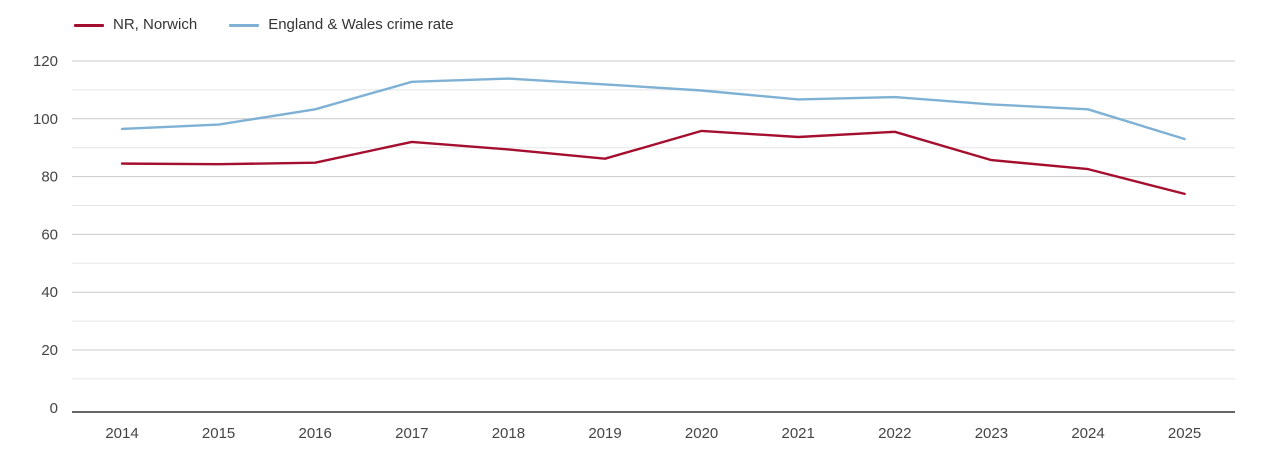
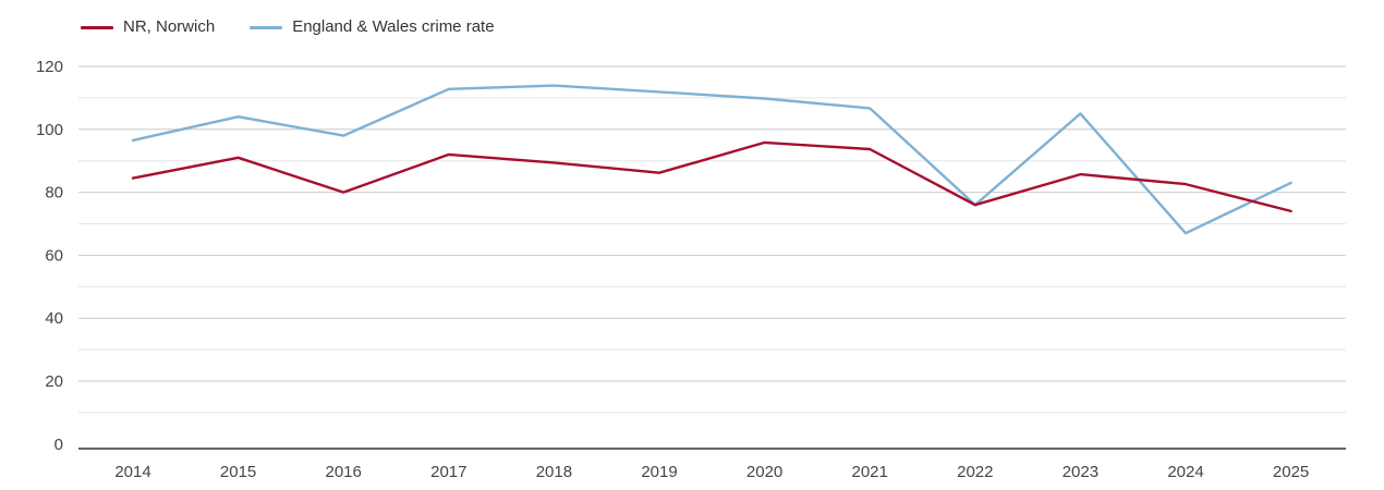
NR, Norwich/2015: 84 -> 91
England & Wales crime rate/2015: 98 -> 104
NR, Norwich/2016: 85 -> 80
England & Wales crime rate/2016: 103 -> 98
NR, Norwich/2022: 96 -> 76
England & Wales crime rate/2022: 108 -> 76
England & Wales crime rate/2024: 103 -> 67
England & Wales crime rate/2025: 93 -> 83
